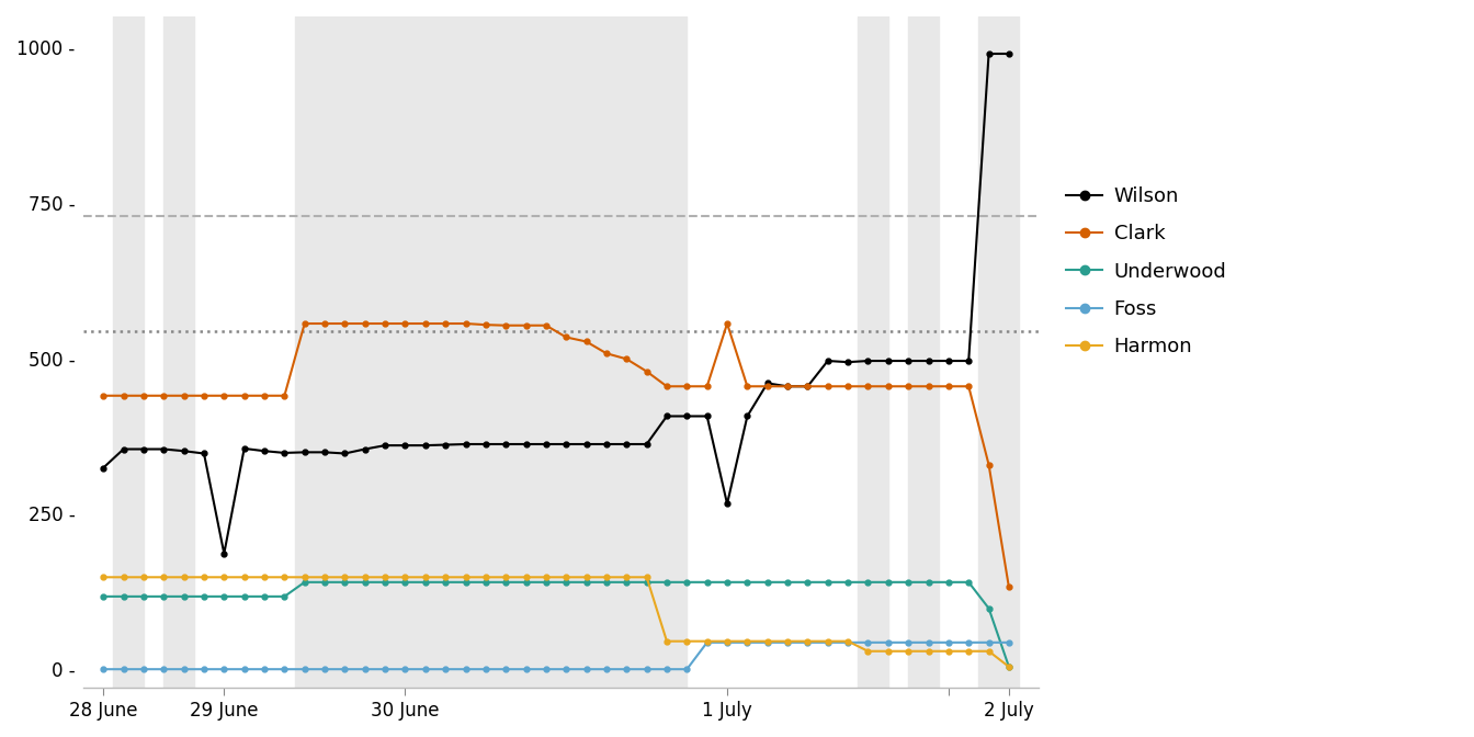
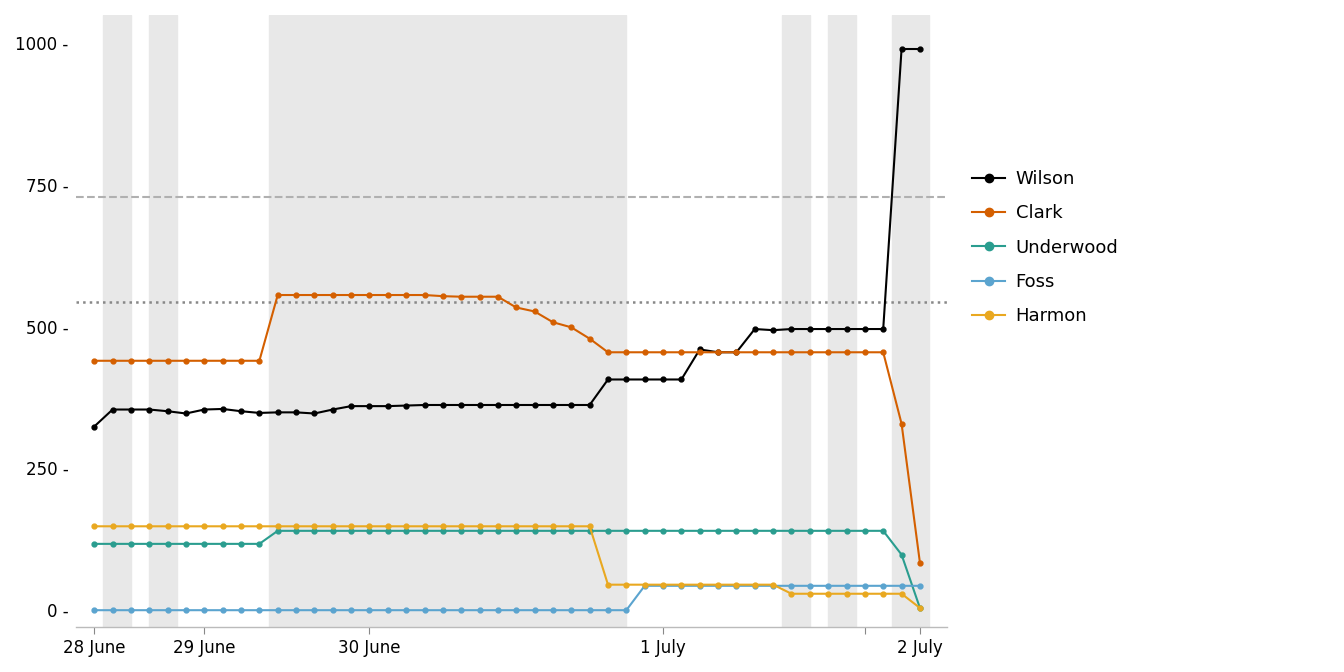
Wilson/29 June: 186 - -> 354 -
Wilson/1 July: 266 - -> 407 -
Clark/1 July: 556 - -> 455 -
Clark/2 July: 132 - -> 84 -
